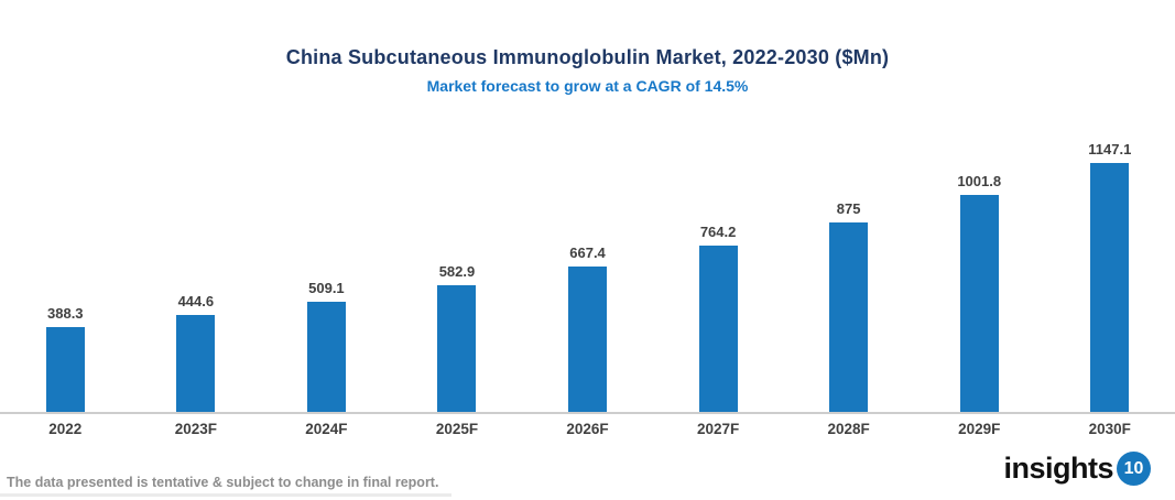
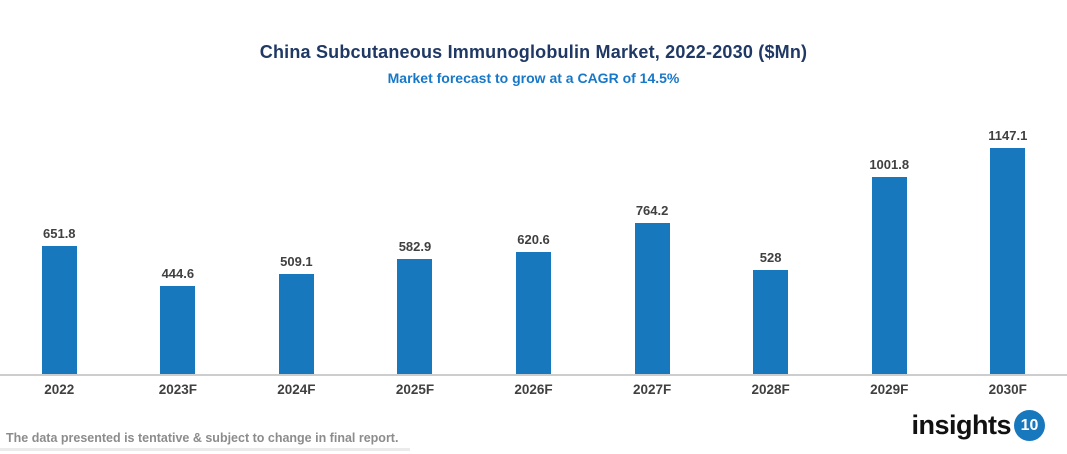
2022: 388.3 -> 651.8
2026F: 667.4 -> 620.6
2028F: 875 -> 528
